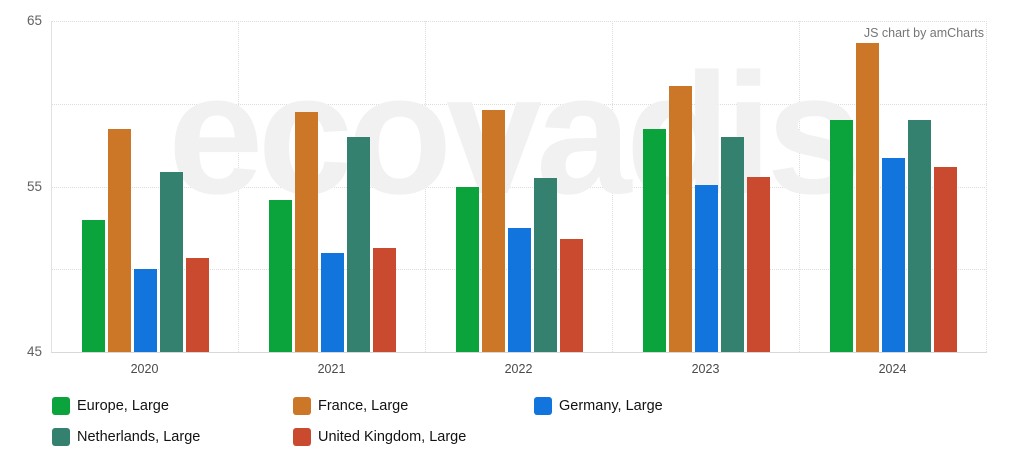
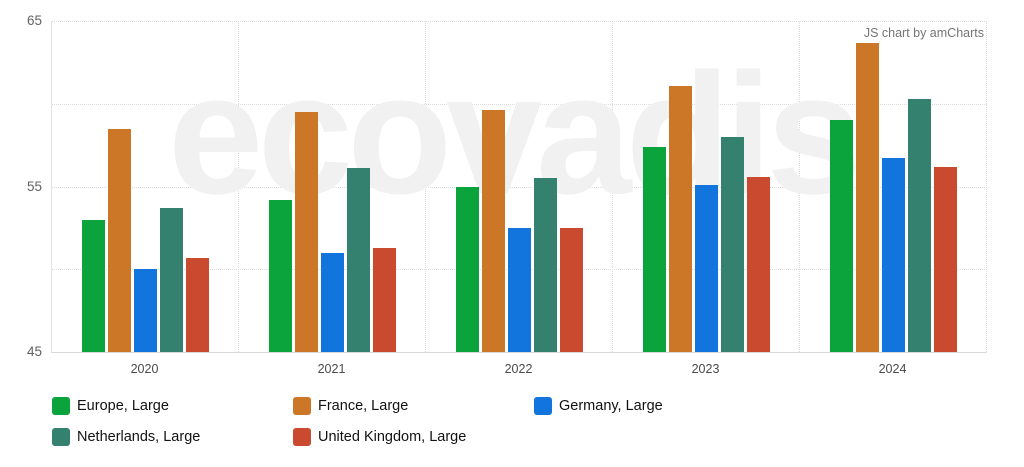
Netherlands, Large/2020: 55.9 -> 53.7
Netherlands, Large/2021: 58.0 -> 56.1
United Kingdom, Large/2022: 51.8 -> 52.5
Europe, Large/2023: 58.5 -> 57.4
Netherlands, Large/2024: 59.0 -> 60.3
